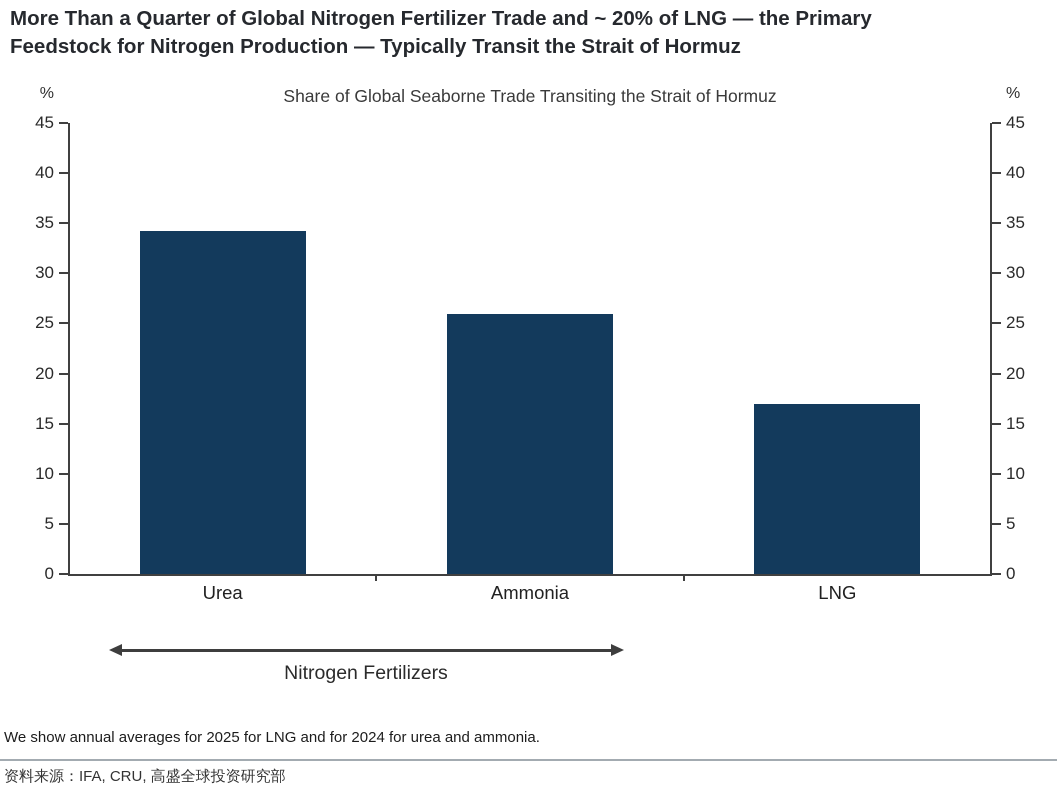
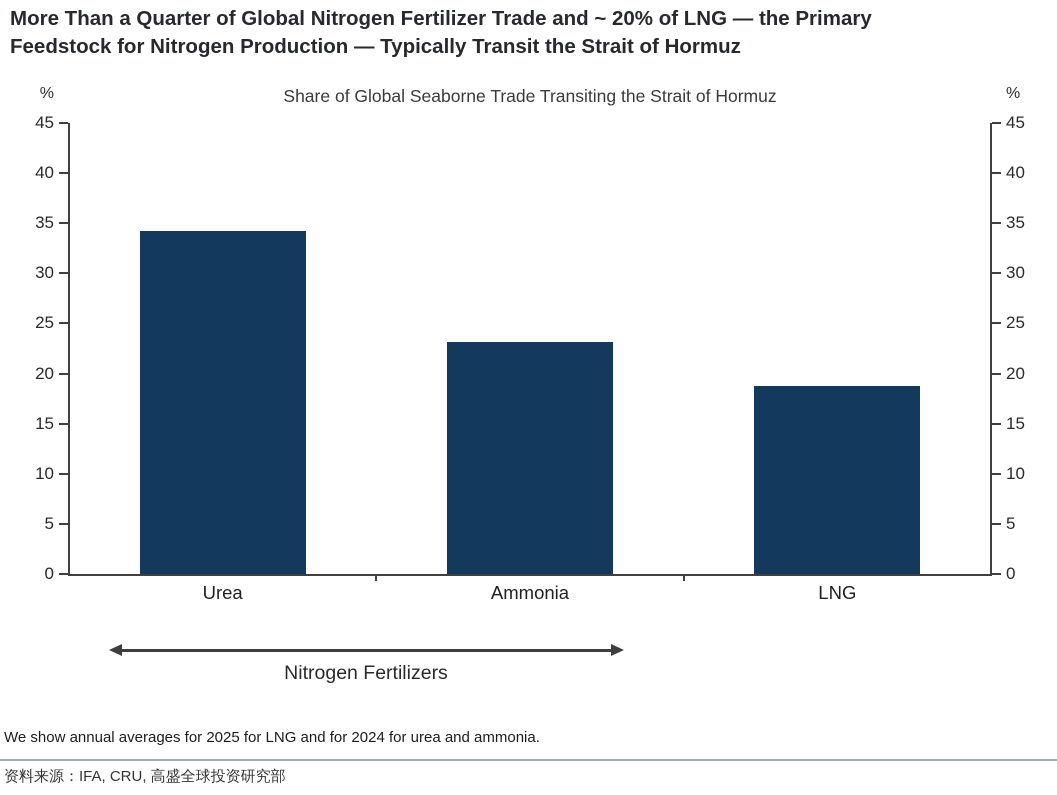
Ammonia: 25.9 -> 23.1
LNG: 17.0 -> 18.8
